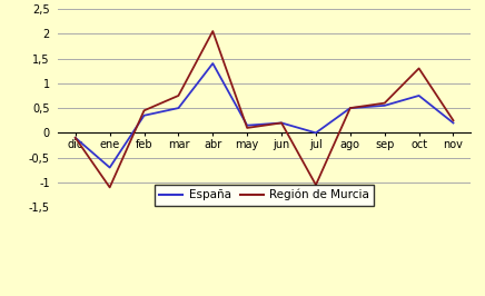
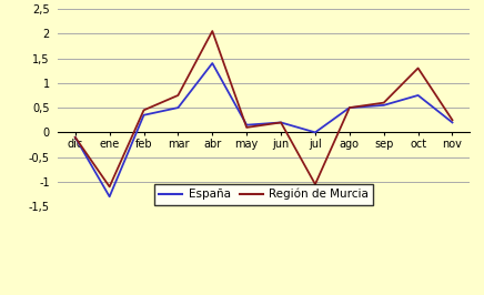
España/ene: -0,70 -> -1,30
